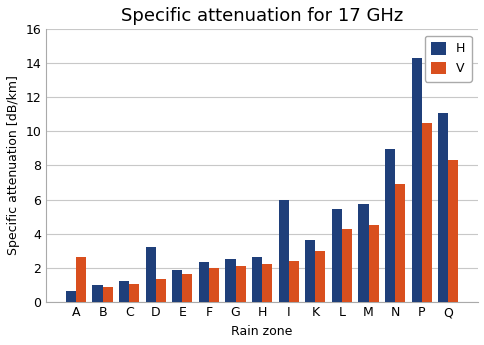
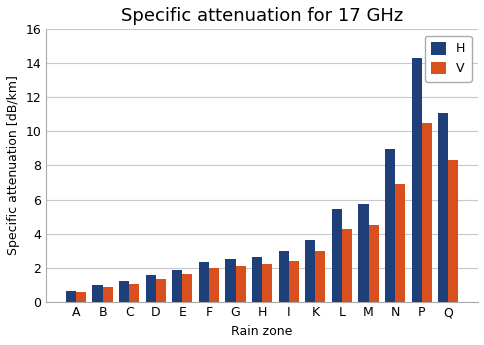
V/A: 2.6 -> 0.6
H/D: 3.2 -> 1.6
H/I: 6.0 -> 3.0
